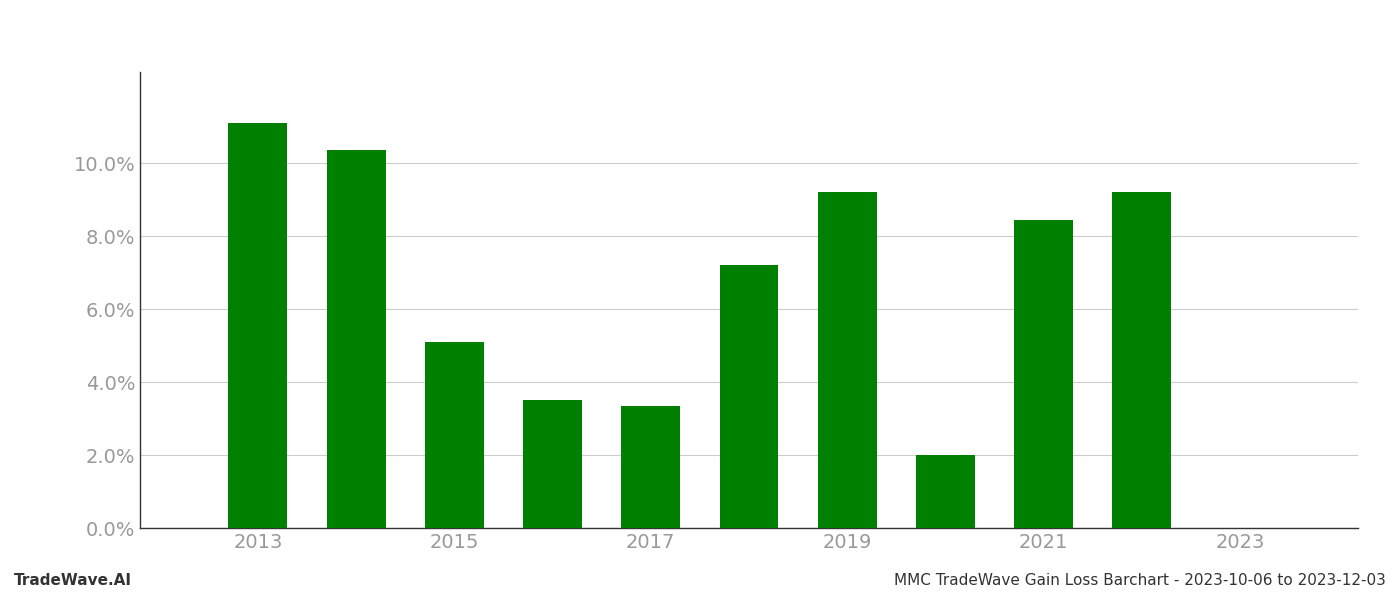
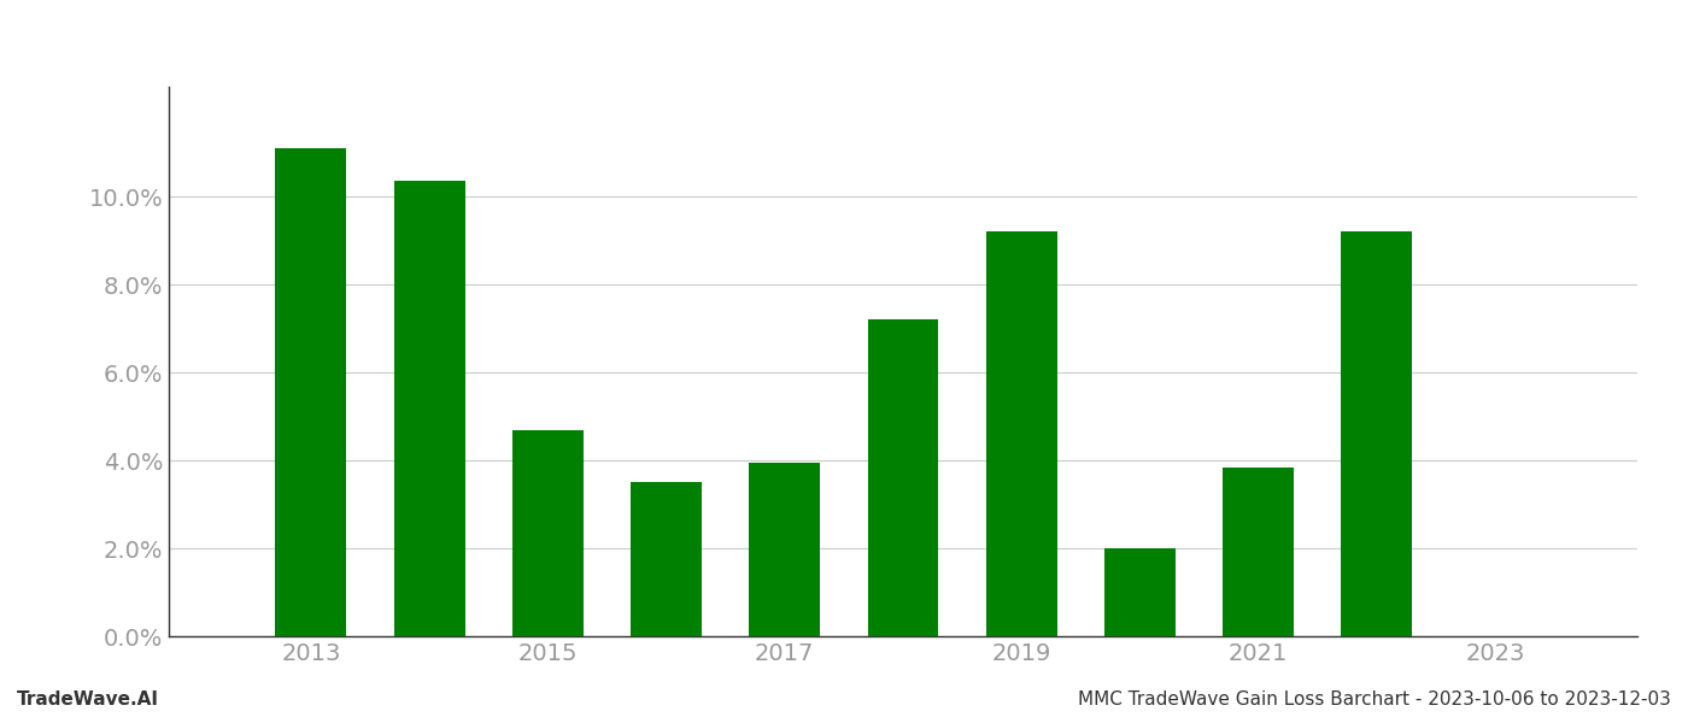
2015: 5.10% -> 4.70%
2017: 3.35% -> 3.95%
2021: 8.45% -> 3.85%
